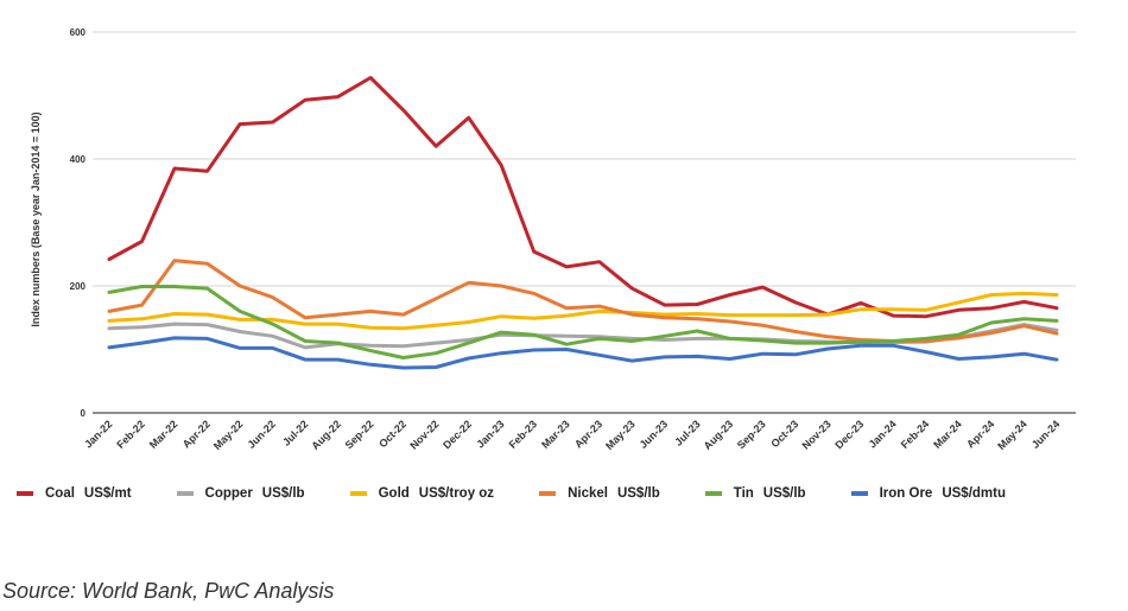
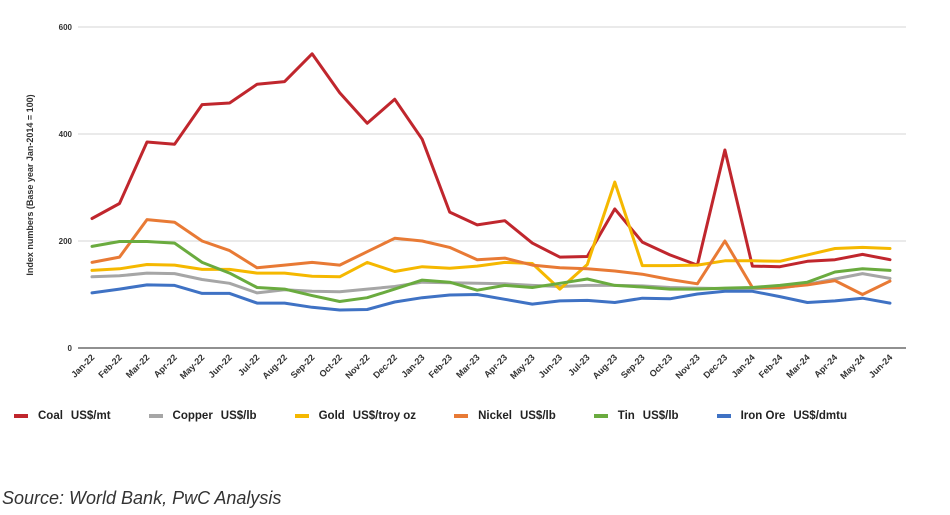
Coal/Sep-22: 530 -> 550
Gold/Nov-22: 140 -> 160
Gold/Jun-23: 160 -> 110
Coal/Aug-23: 190 -> 260
Gold/Aug-23: 150 -> 310
Coal/Dec-23: 170 -> 370
Nickel/Dec-23: 120 -> 200
Nickel/May-24: 140 -> 100
